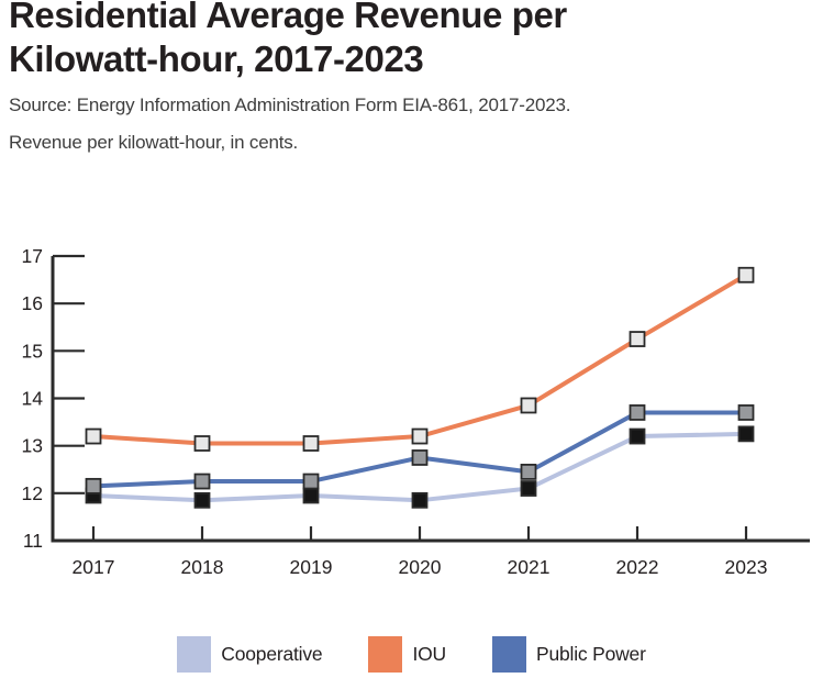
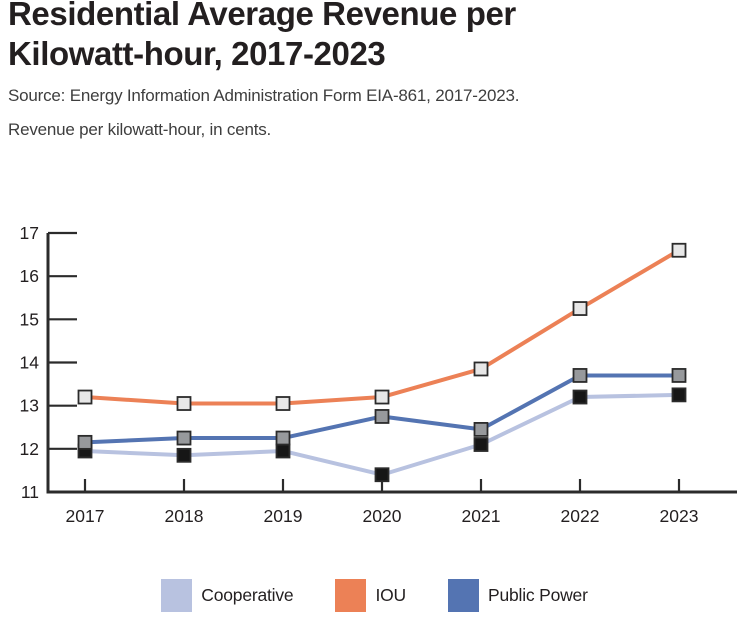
Cooperative/2020: 11.8 -> 11.4
